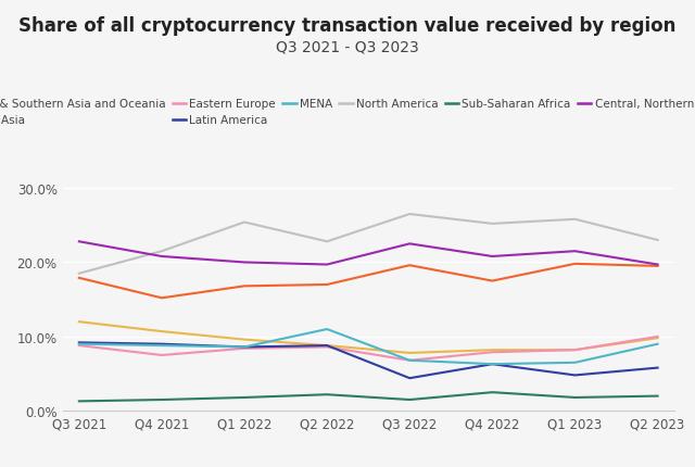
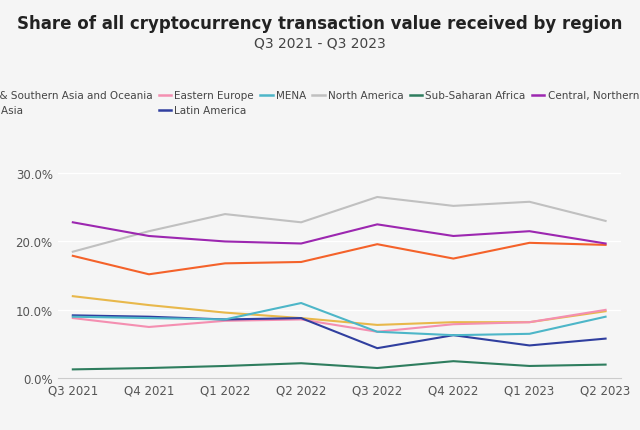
North America/Q1 2022: 25.4% -> 24.0%
